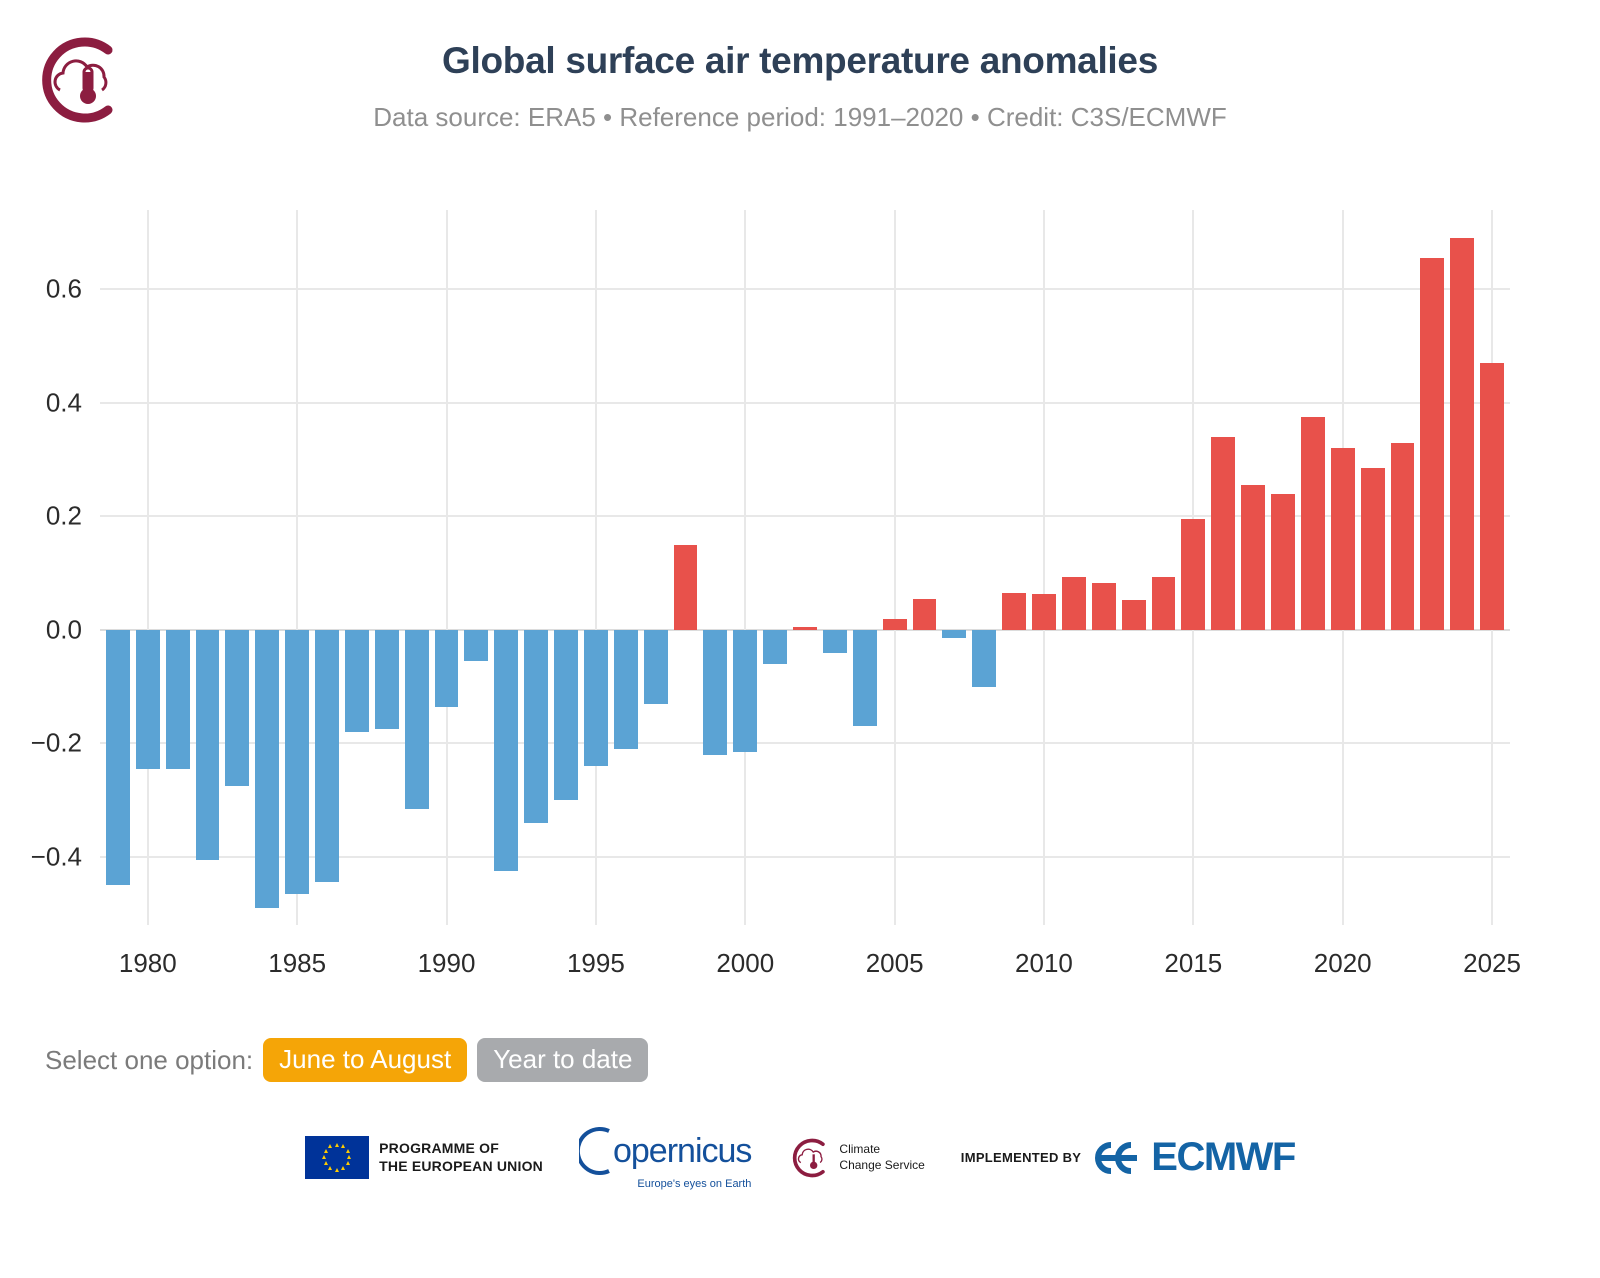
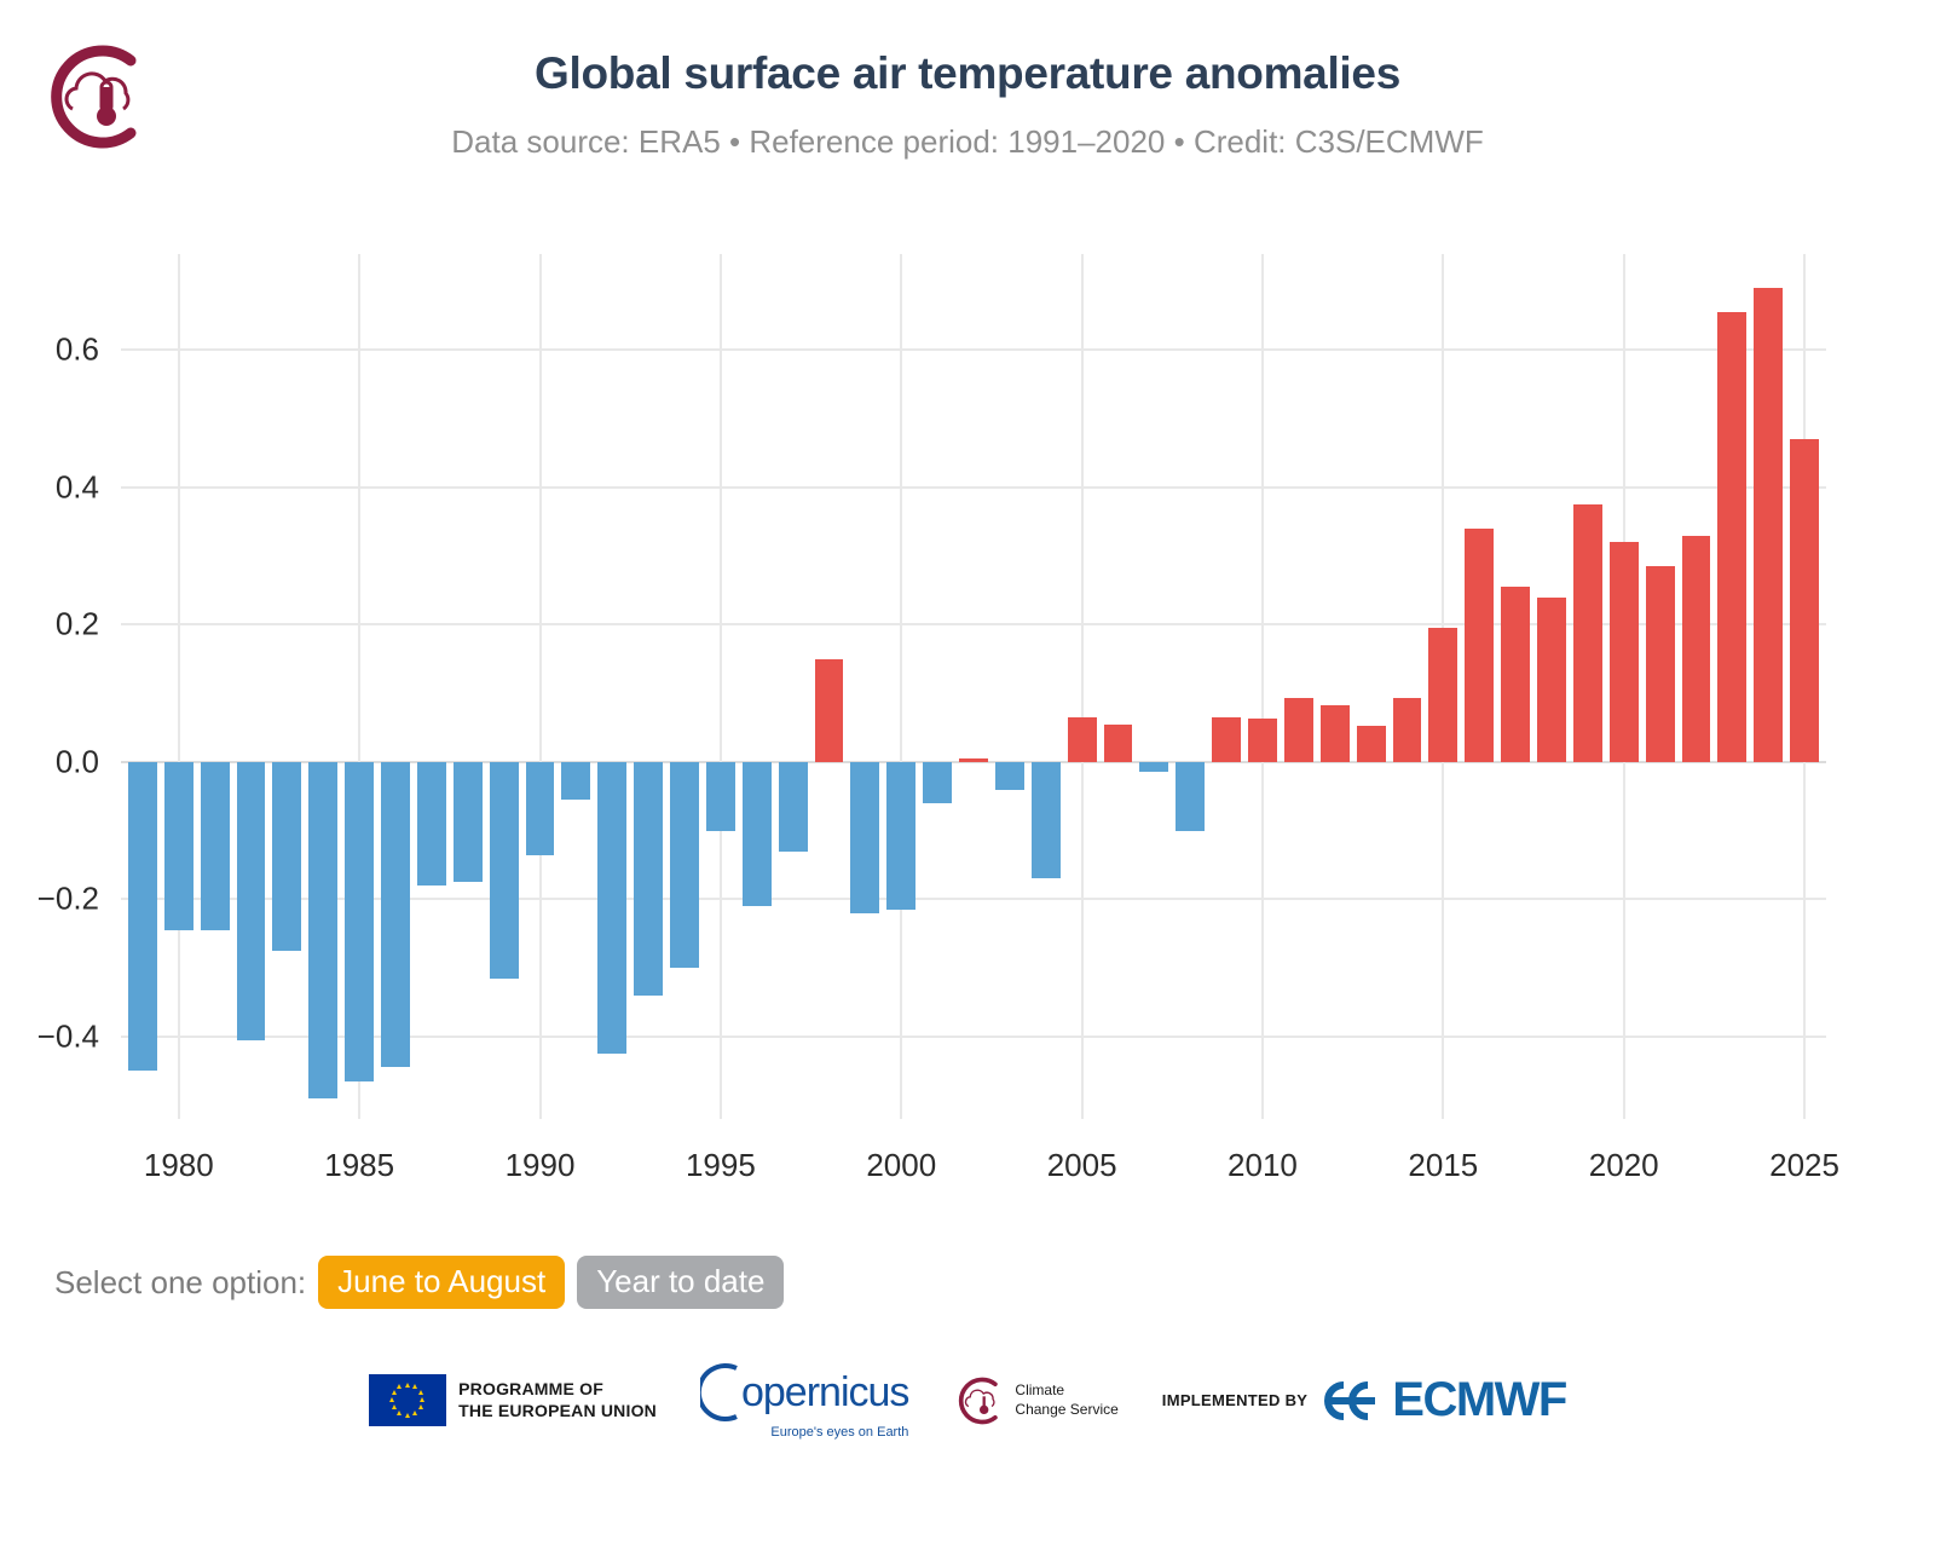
1995: -0.24 -> -0.10
2005: 0.02 -> 0.07
